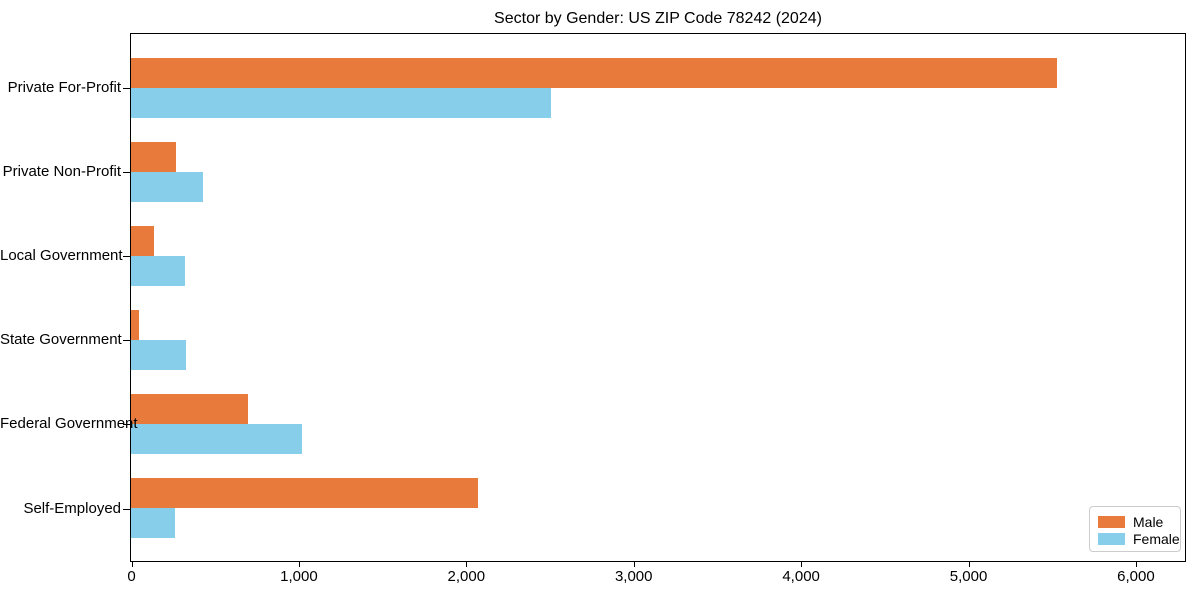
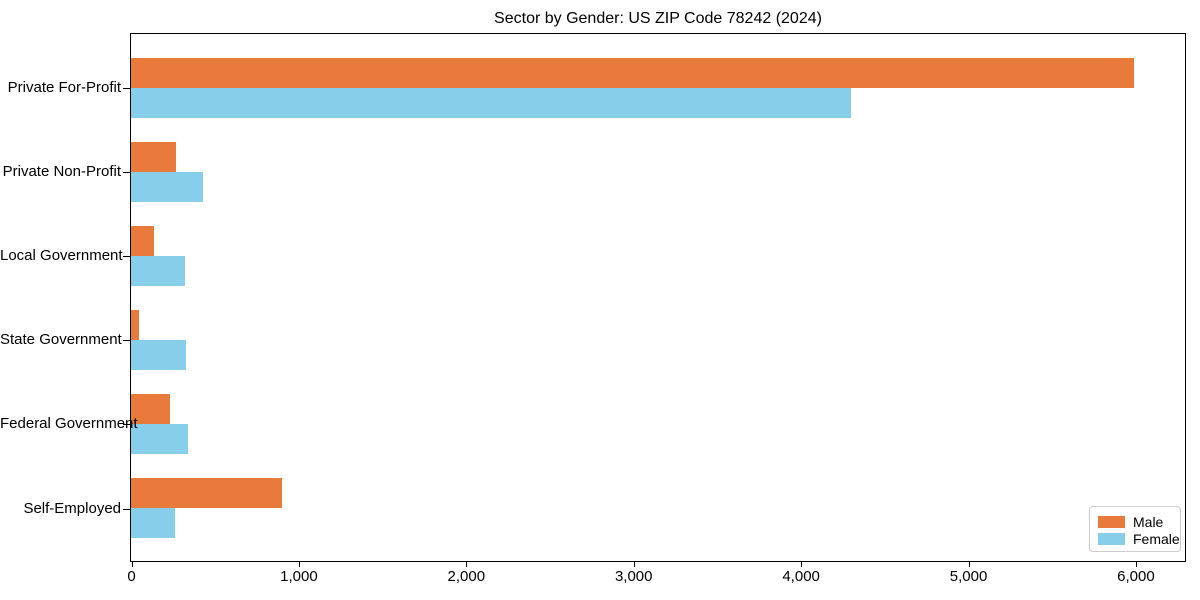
Male/Private For-Profit: 5530 -> 5990
Female/Private For-Profit: 2510 -> 4300
Male/Federal Government: 700 -> 230
Female/Federal Government: 1020 -> 340
Male/Self-Employed: 2070 -> 900
